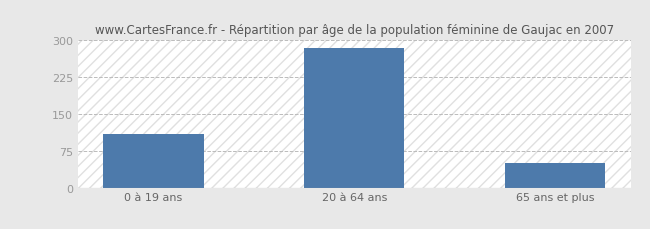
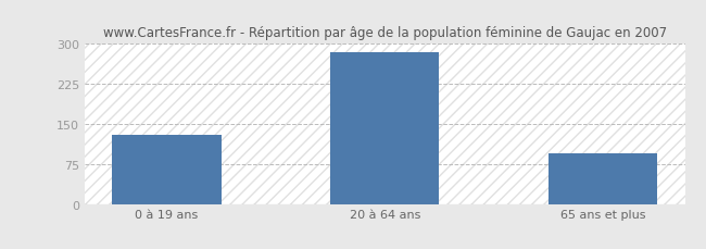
0 à 19 ans: 110 -> 130
65 ans et plus: 50 -> 95
